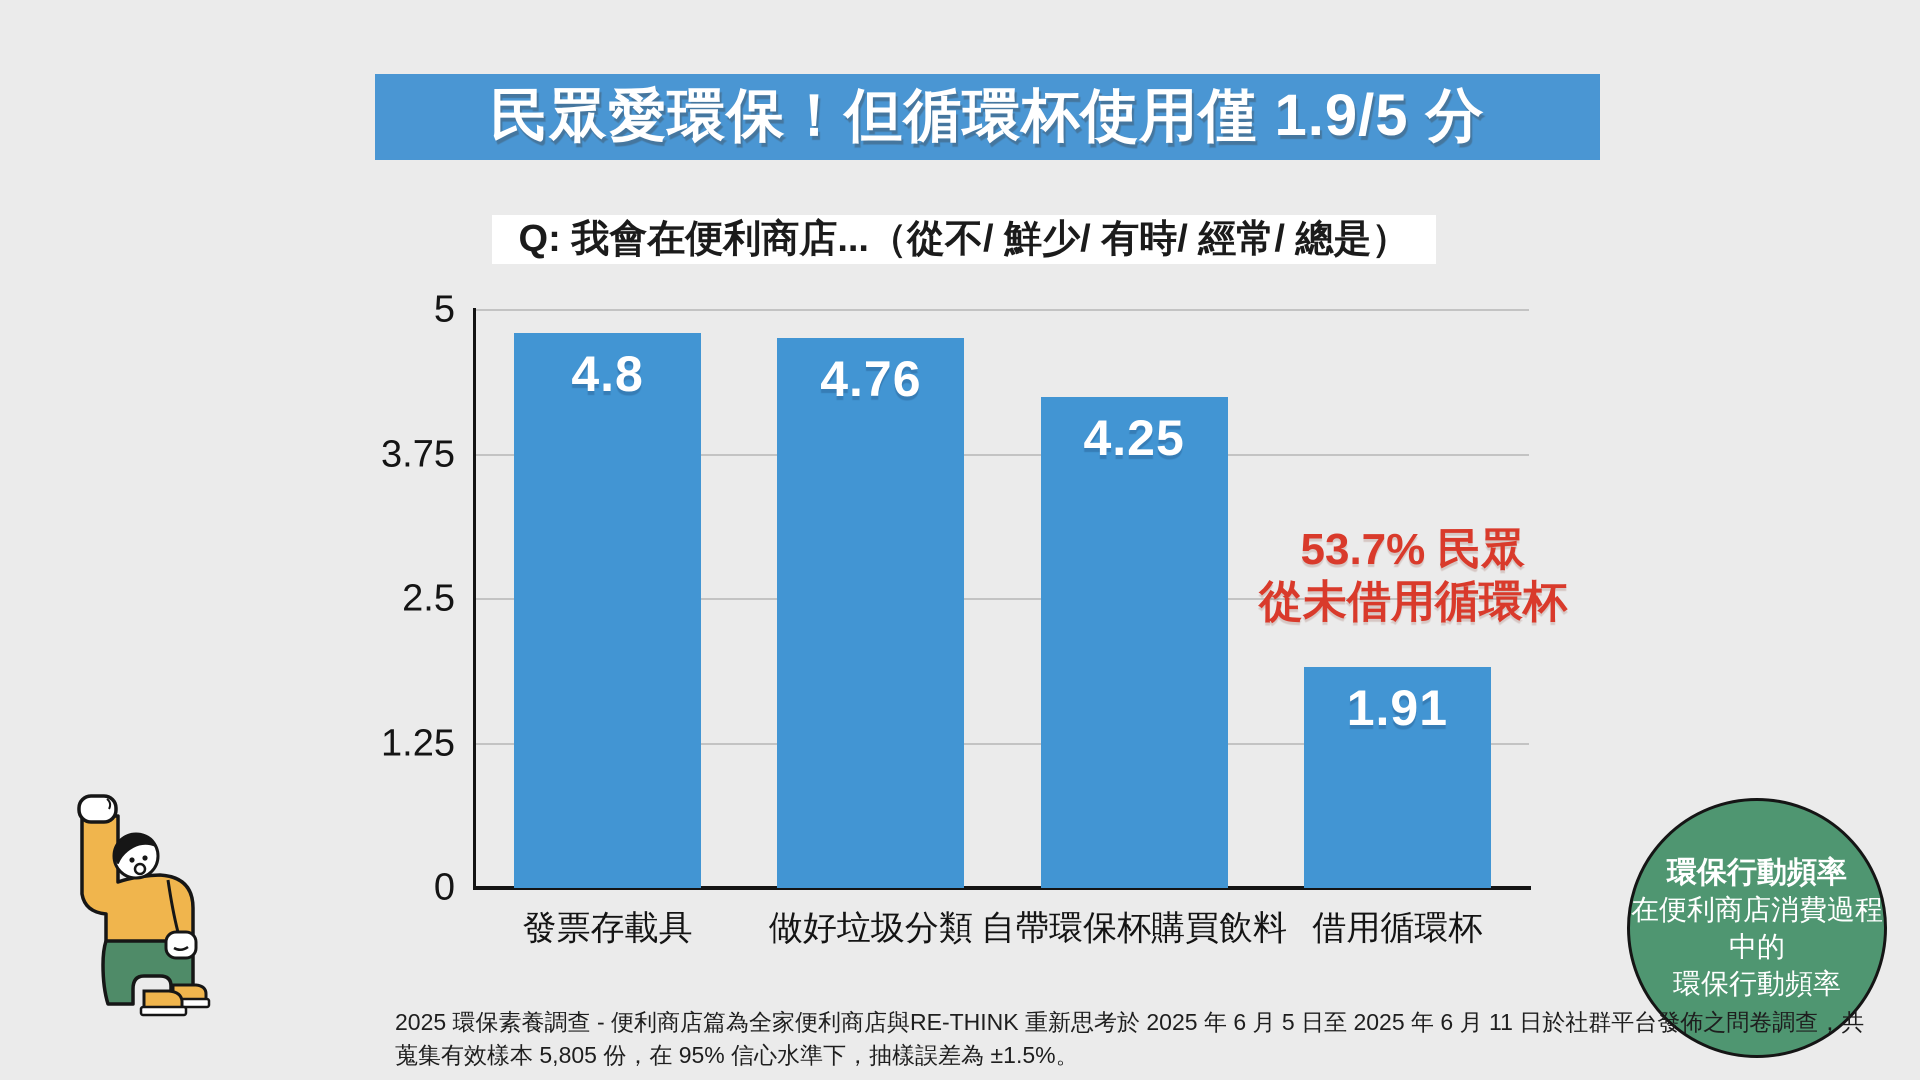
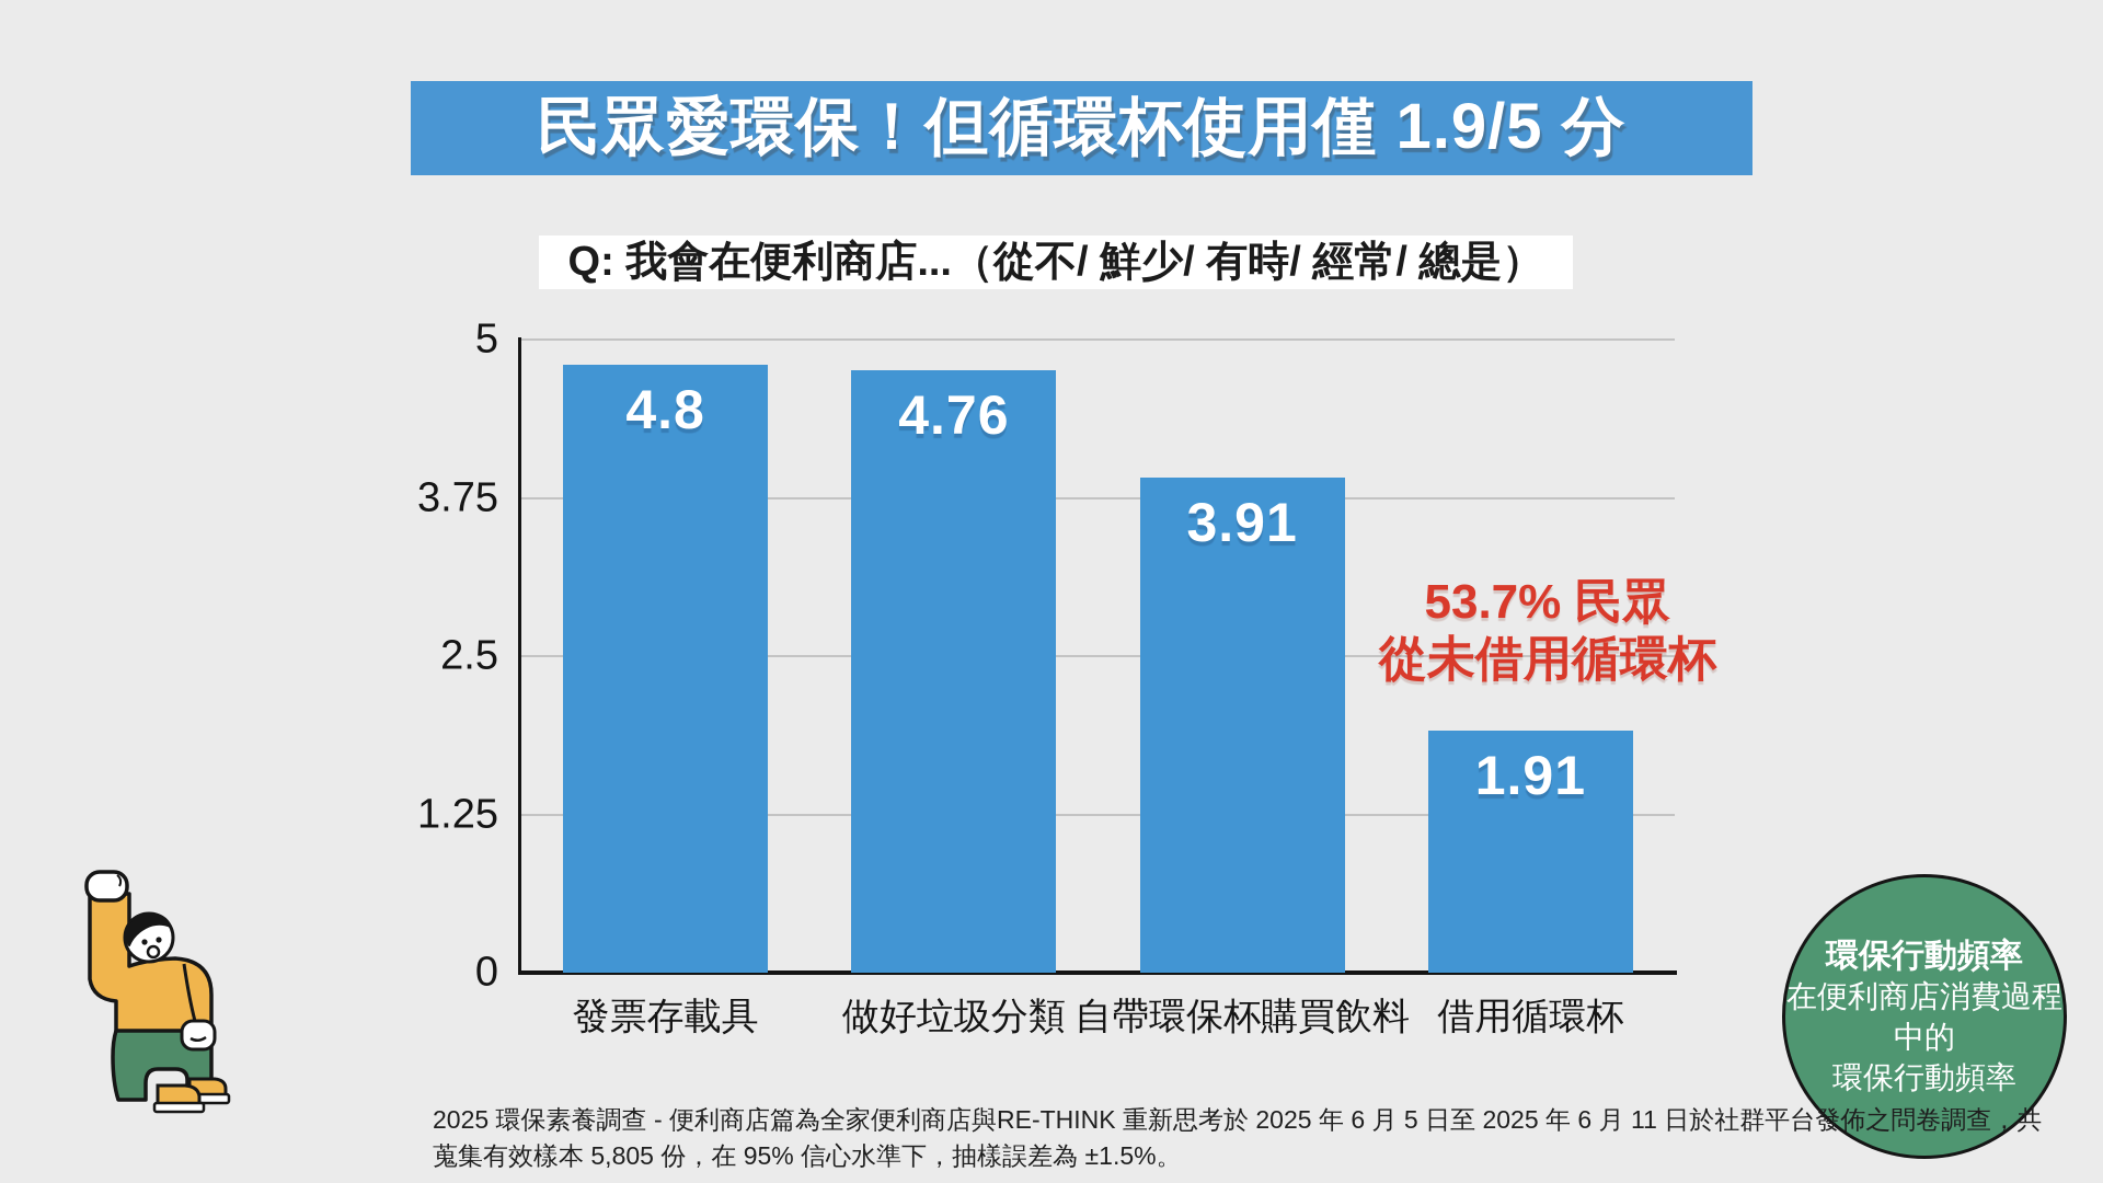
自帶環保杯購買飲料: 4.25 -> 3.91
